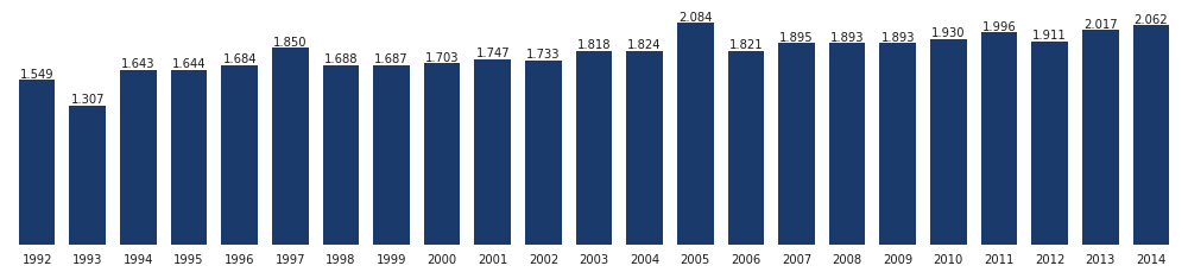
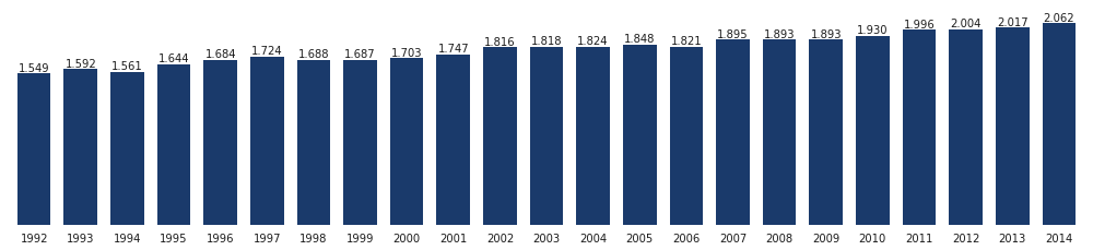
1993: 1.307 -> 1.592
1994: 1.643 -> 1.561
1997: 1.850 -> 1.724
2002: 1.733 -> 1.816
2005: 2.084 -> 1.848
2012: 1.911 -> 2.004
